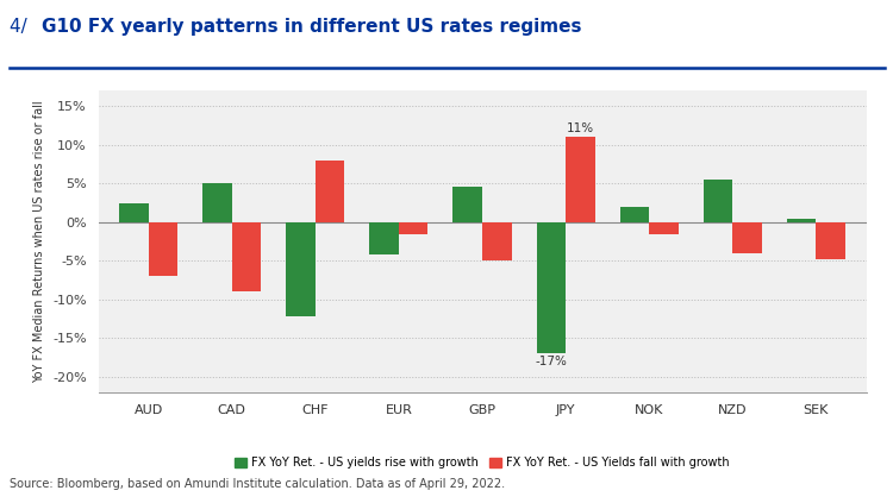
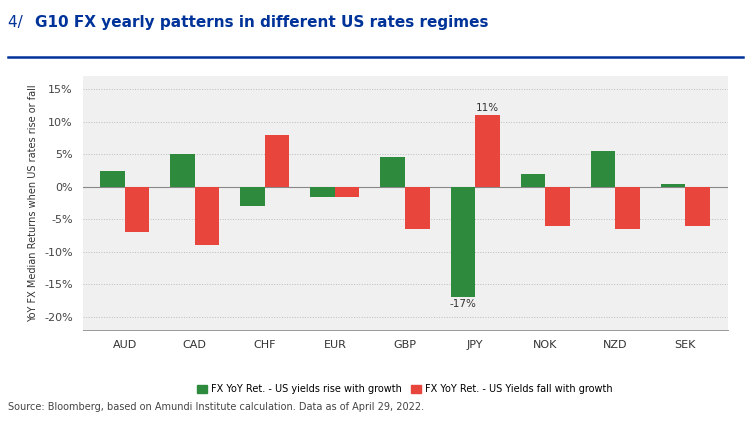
FX YoY Ret. - US yields rise with growth/CHF: -12.2% -> -3.0%
FX YoY Ret. - US yields rise with growth/EUR: -4.2% -> -1.5%
FX YoY Ret. - US Yields fall with growth/GBP: -5.0% -> -6.5%
FX YoY Ret. - US Yields fall with growth/NOK: -1.6% -> -6.0%
FX YoY Ret. - US Yields fall with growth/NZD: -4.0% -> -6.5%
FX YoY Ret. - US Yields fall with growth/SEK: -4.8% -> -6.0%
